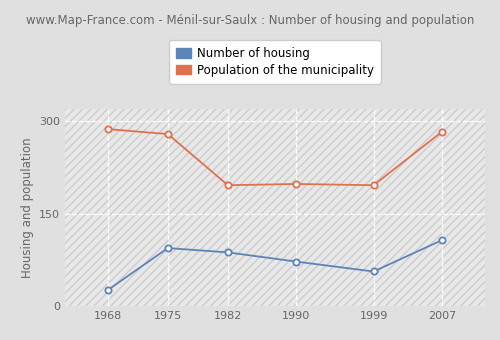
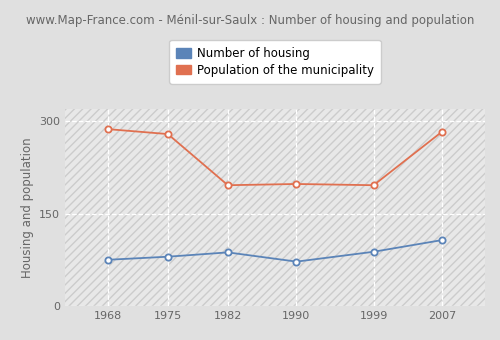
Number of housing/1968: 26 -> 75
Number of housing/1975: 94 -> 80
Number of housing/1999: 56 -> 88
